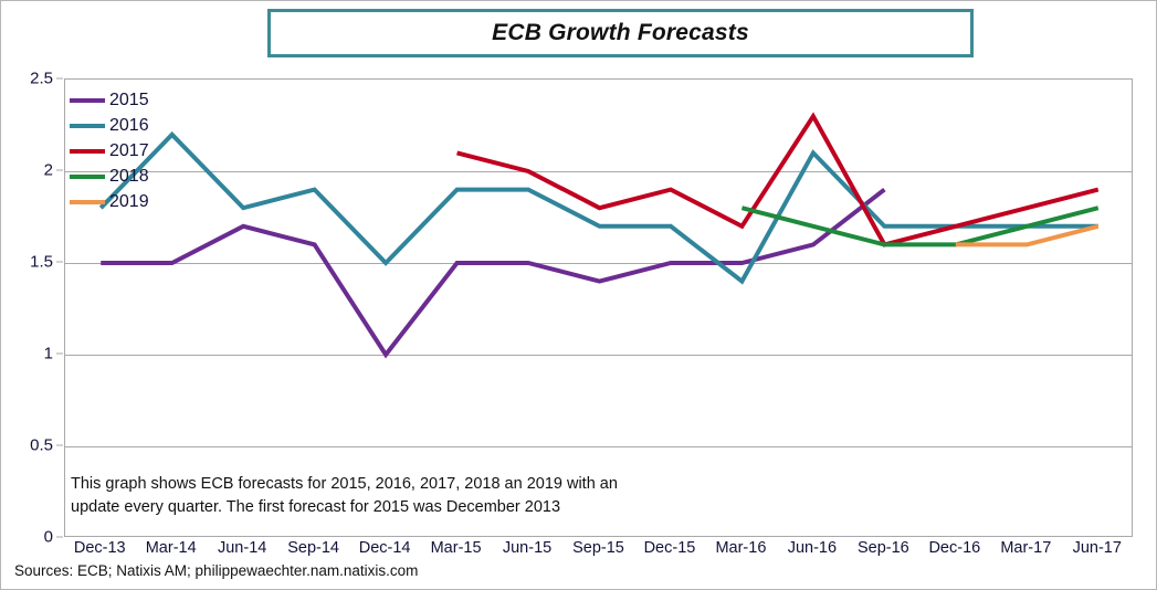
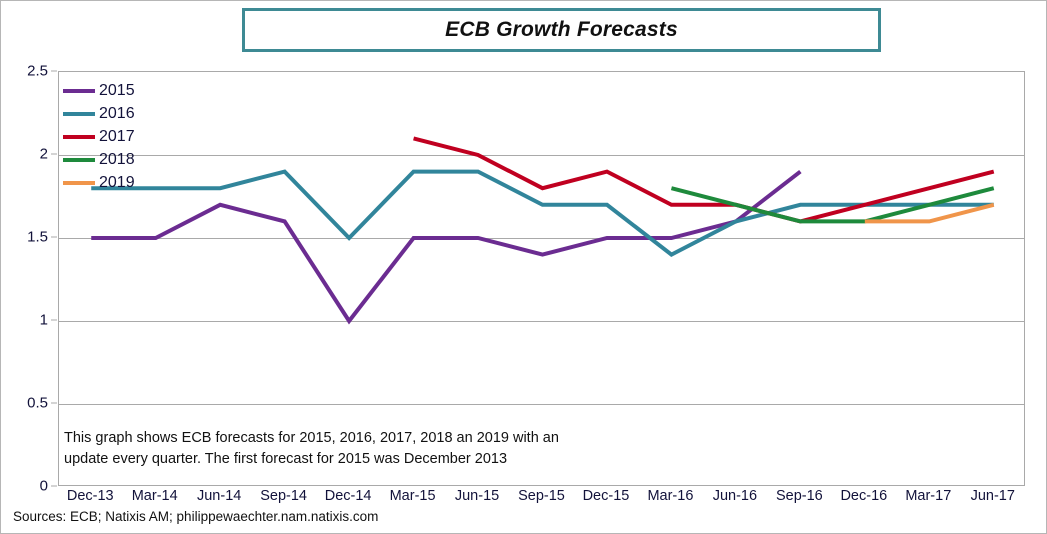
2016/Mar-14: 2.2 -> 1.8
2016/Jun-16: 2.1 -> 1.6
2017/Jun-16: 2.3 -> 1.7
